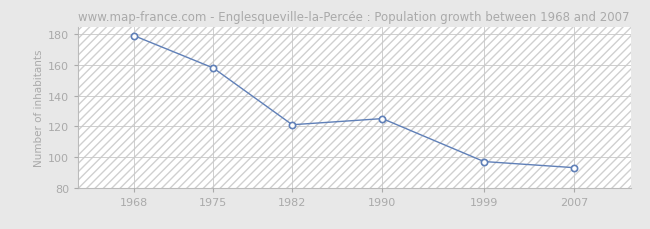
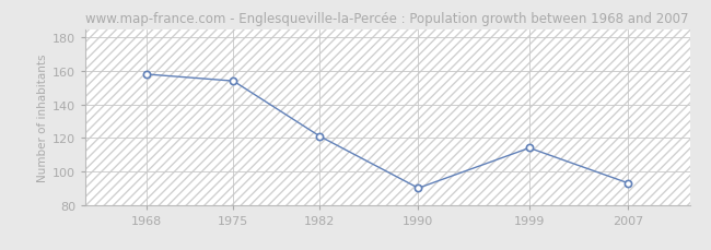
1968: 179 -> 158
1975: 158 -> 154
1990: 125 -> 90
1999: 97 -> 114
